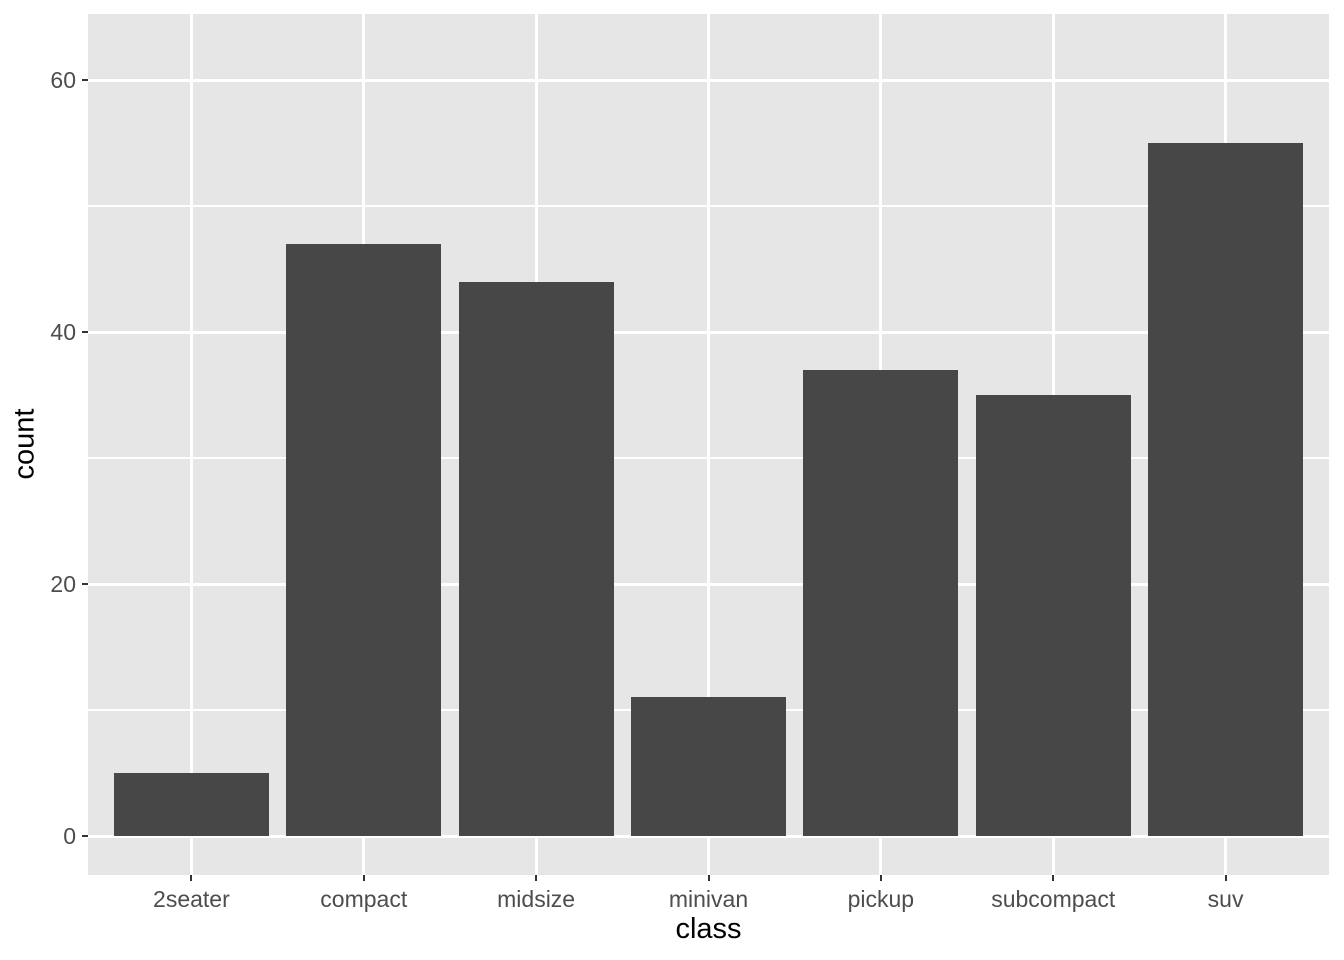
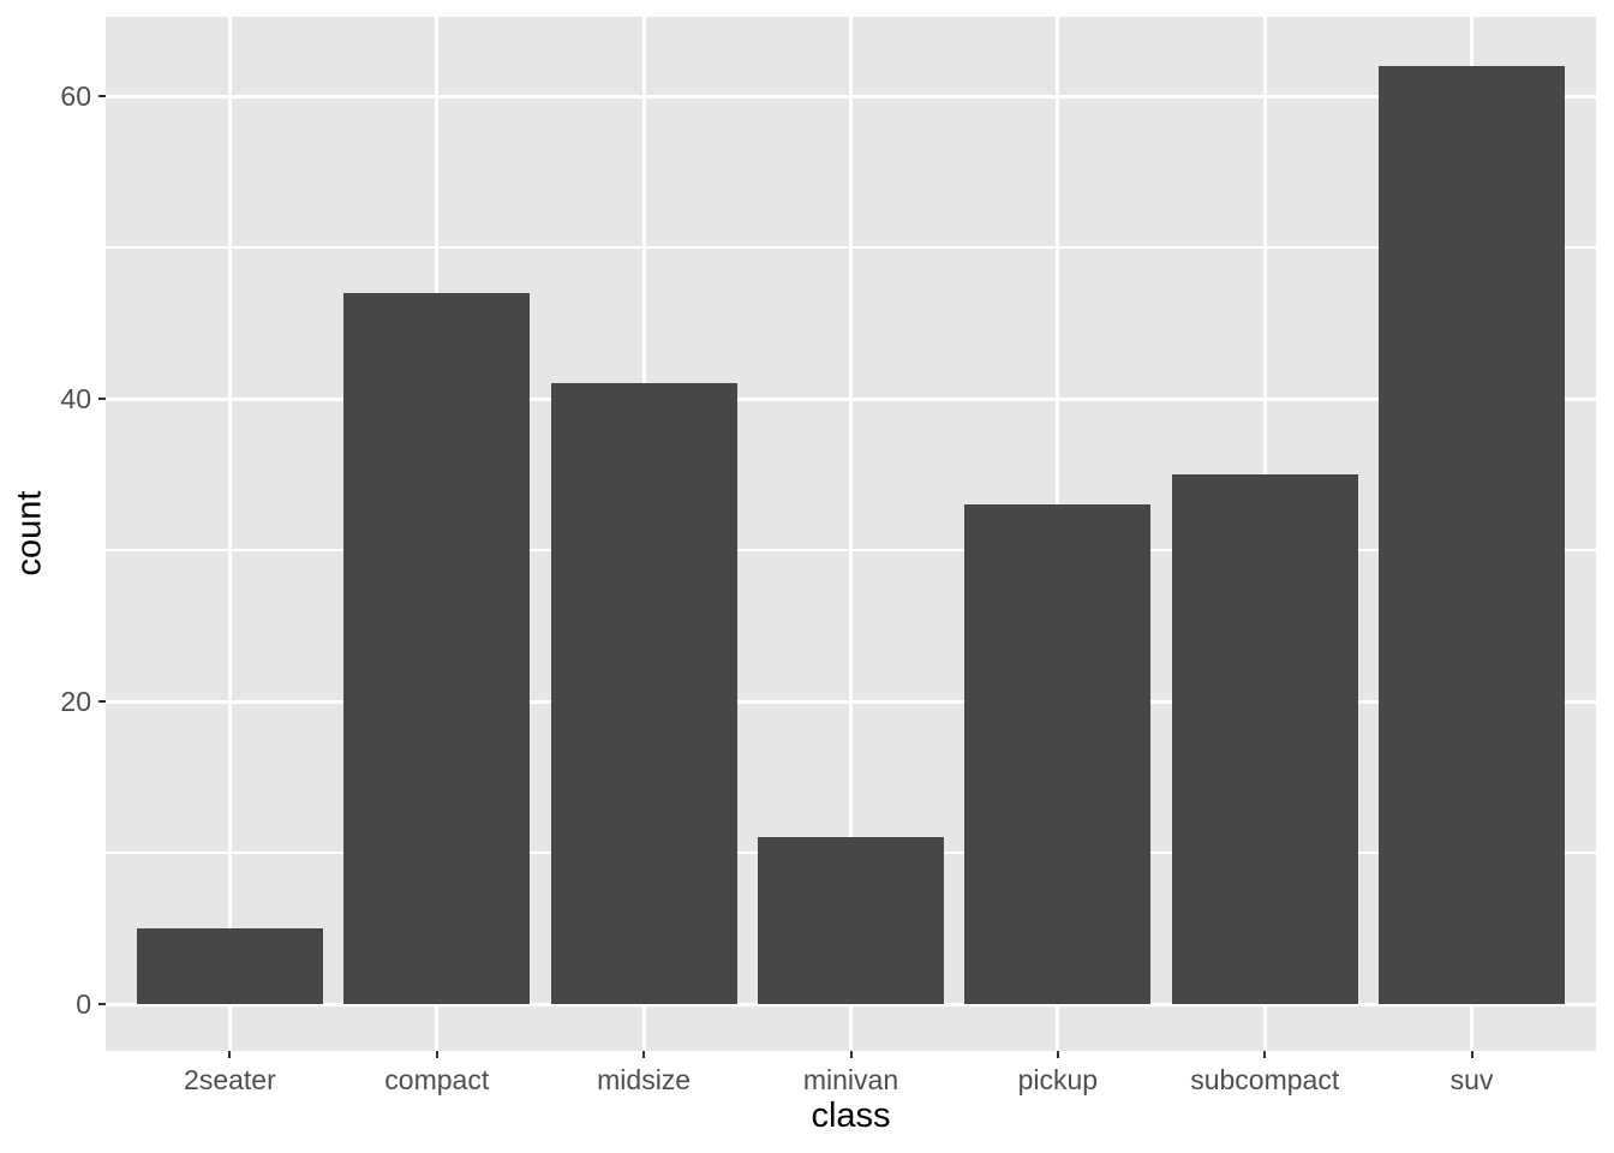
midsize: 44 -> 41
pickup: 37 -> 33
suv: 55 -> 62
